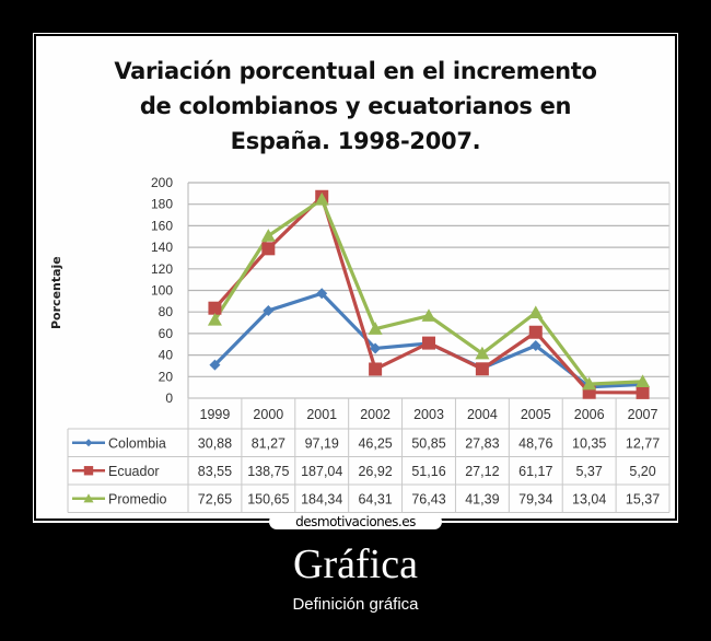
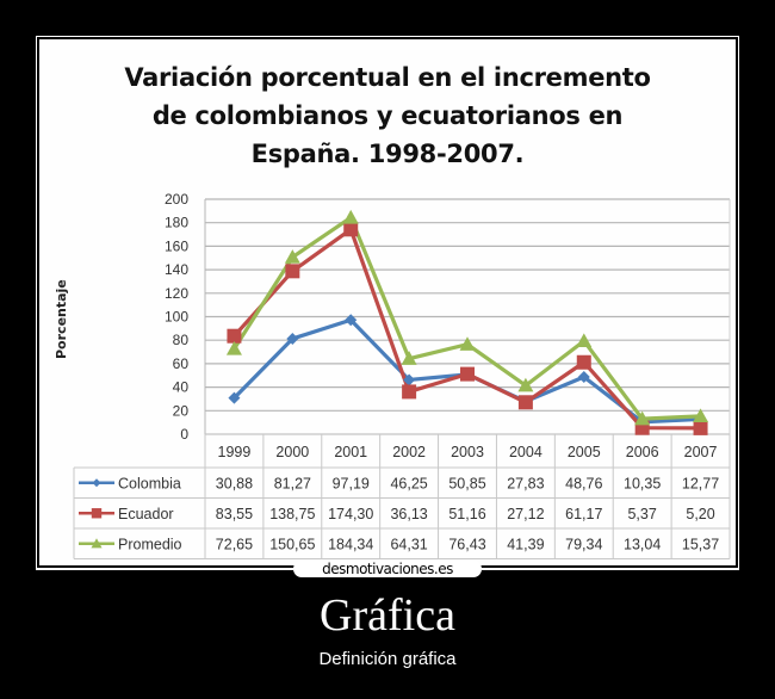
Ecuador/2001: 187,04 -> 174,30
Ecuador/2002: 26,92 -> 36,13
